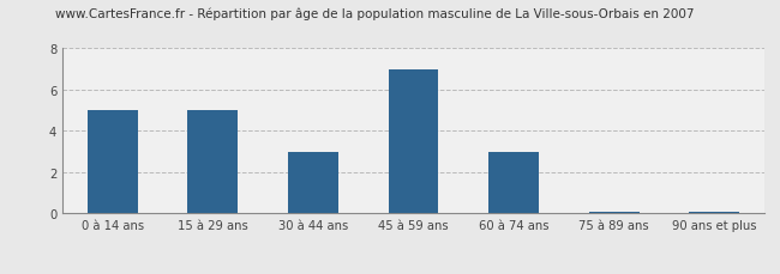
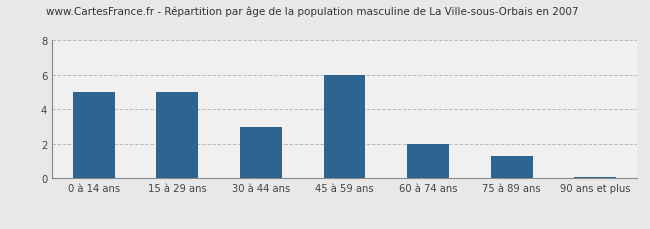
45 à 59 ans: 7.0 -> 6.0
60 à 74 ans: 3.0 -> 2.0
75 à 89 ans: 0.1 -> 1.3
